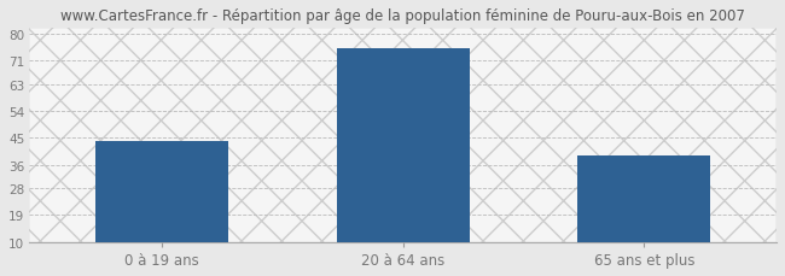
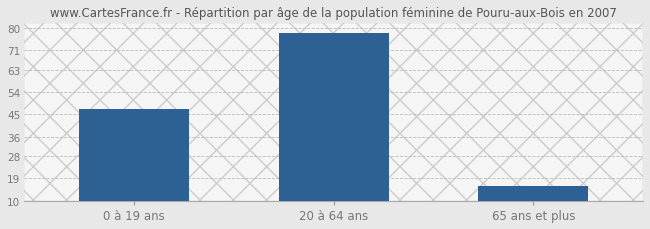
0 à 19 ans: 44 -> 47
20 à 64 ans: 75 -> 78
65 ans et plus: 39 -> 16
